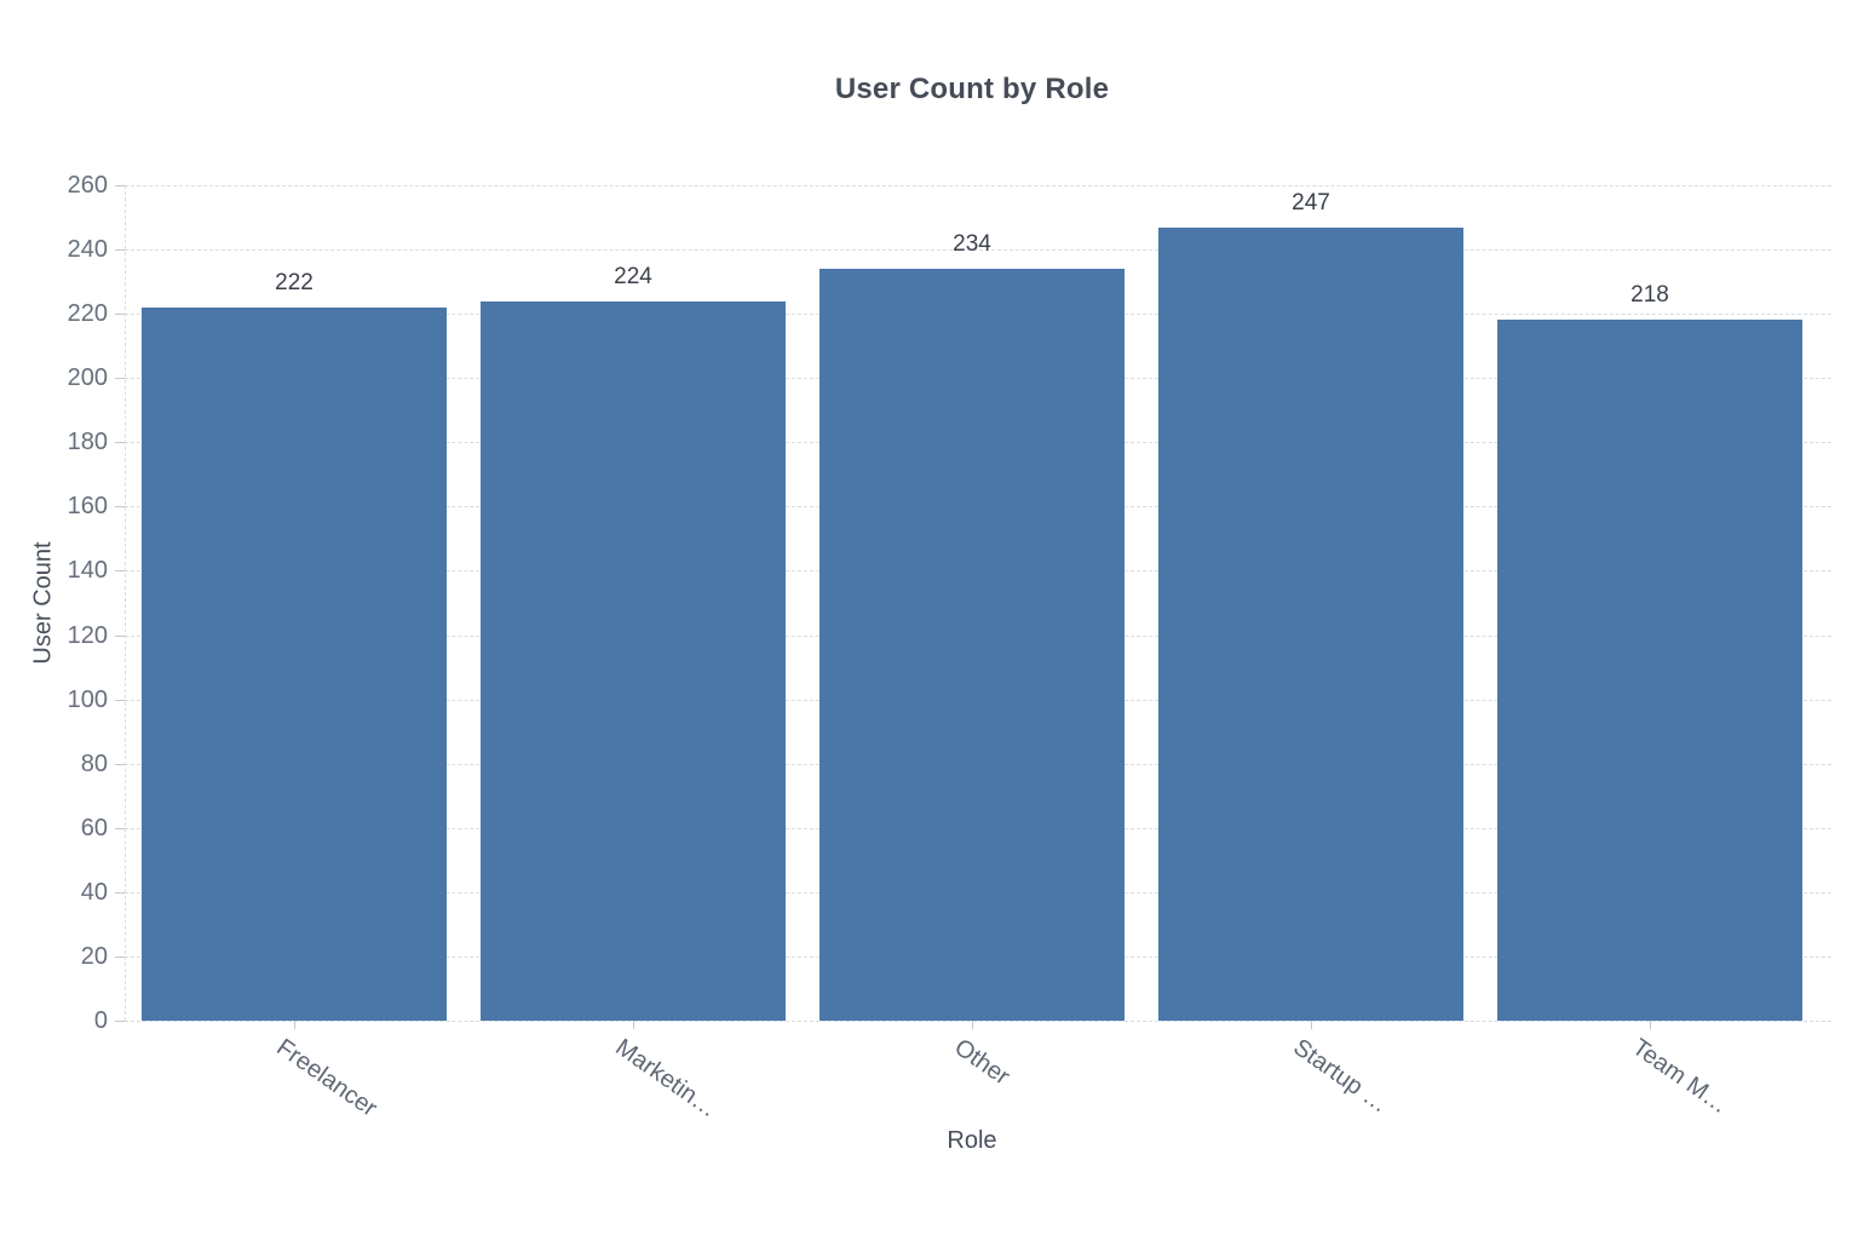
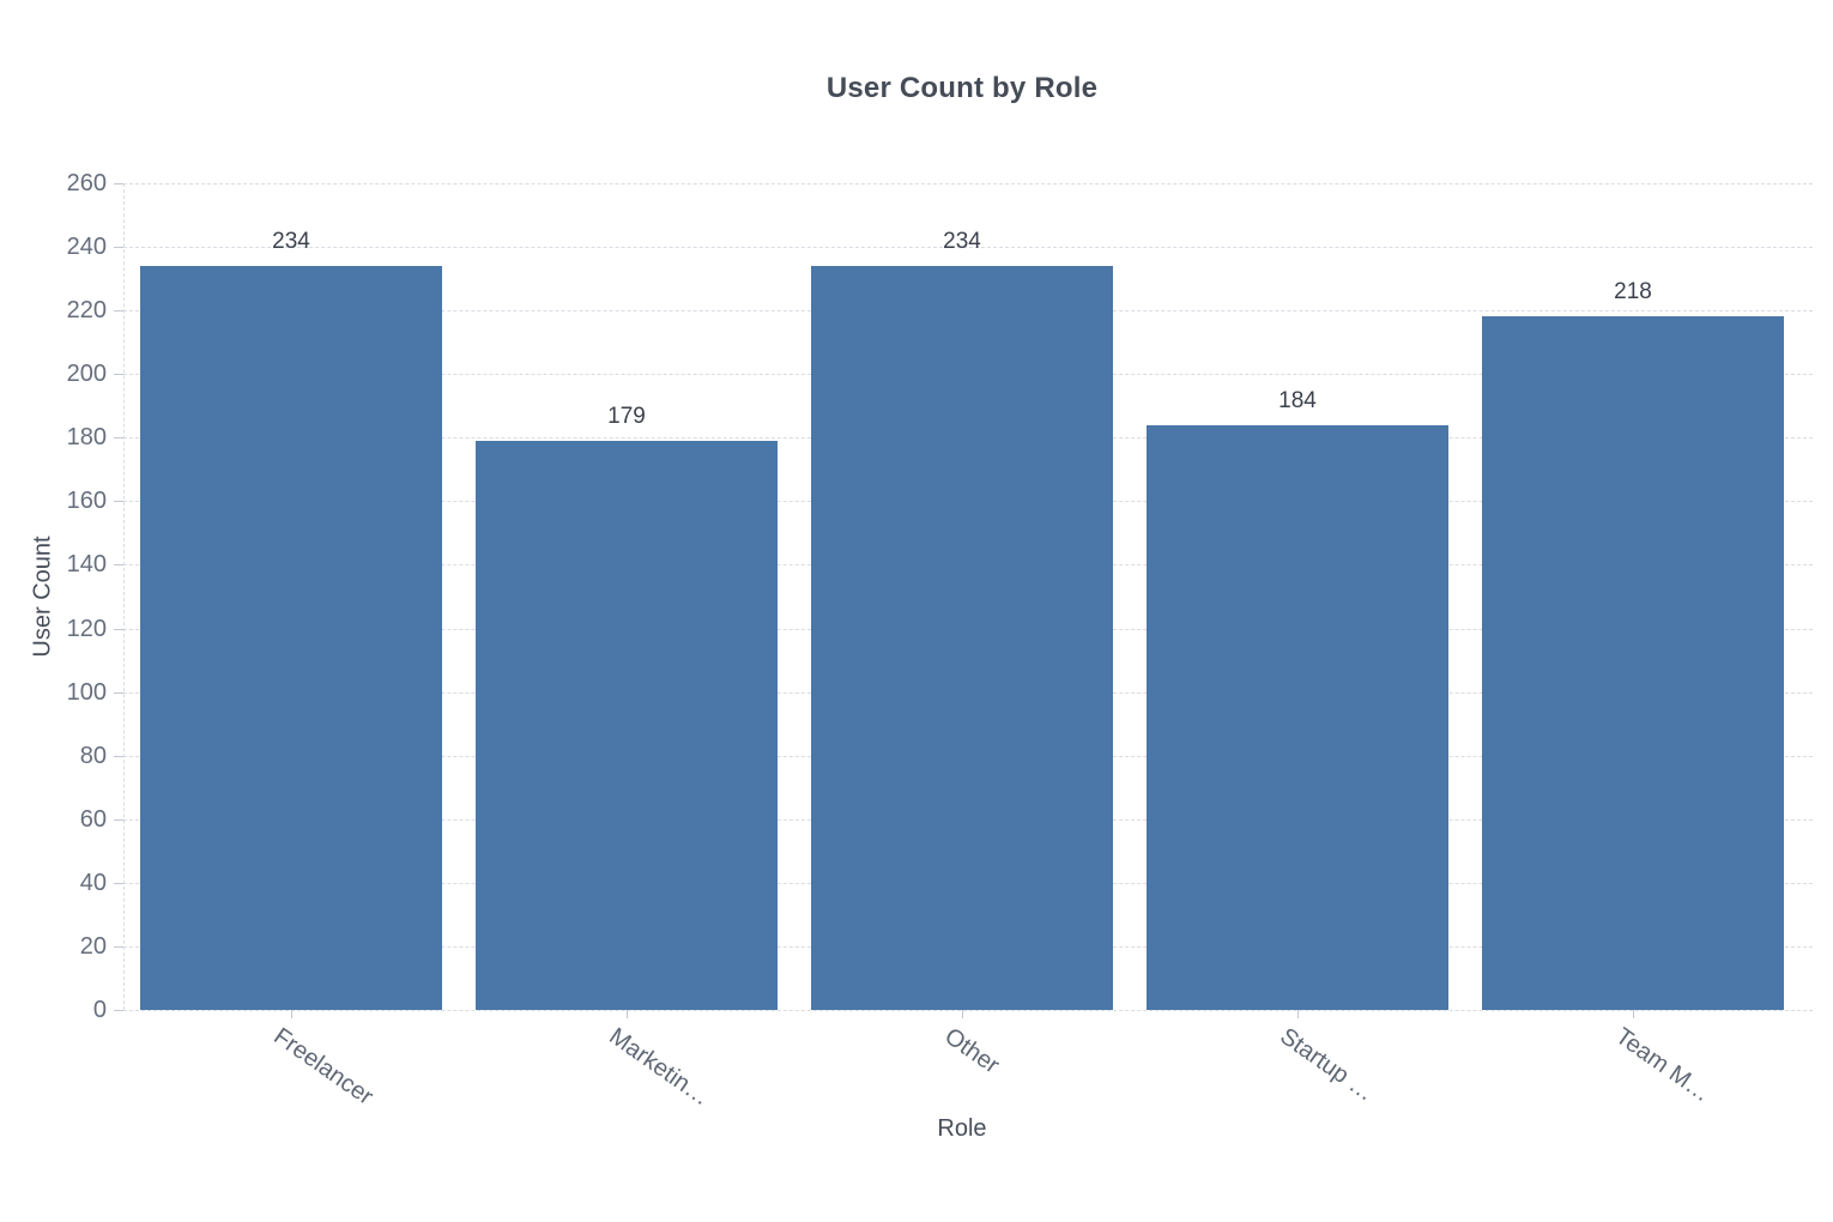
Freelancer: 222 -> 234
Marketin…: 224 -> 179
Startup …: 247 -> 184
